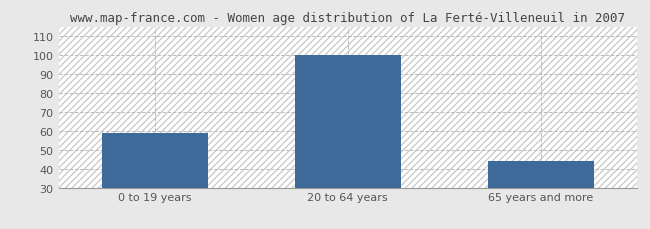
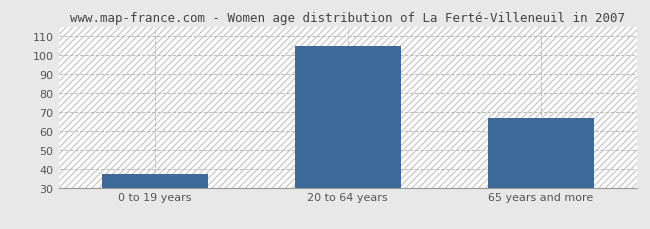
0 to 19 years: 59 -> 37
20 to 64 years: 100 -> 105
65 years and more: 44 -> 67
